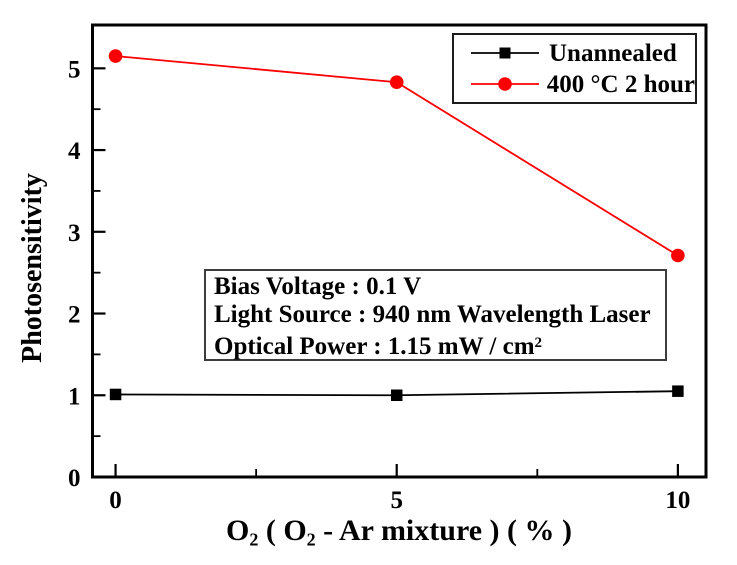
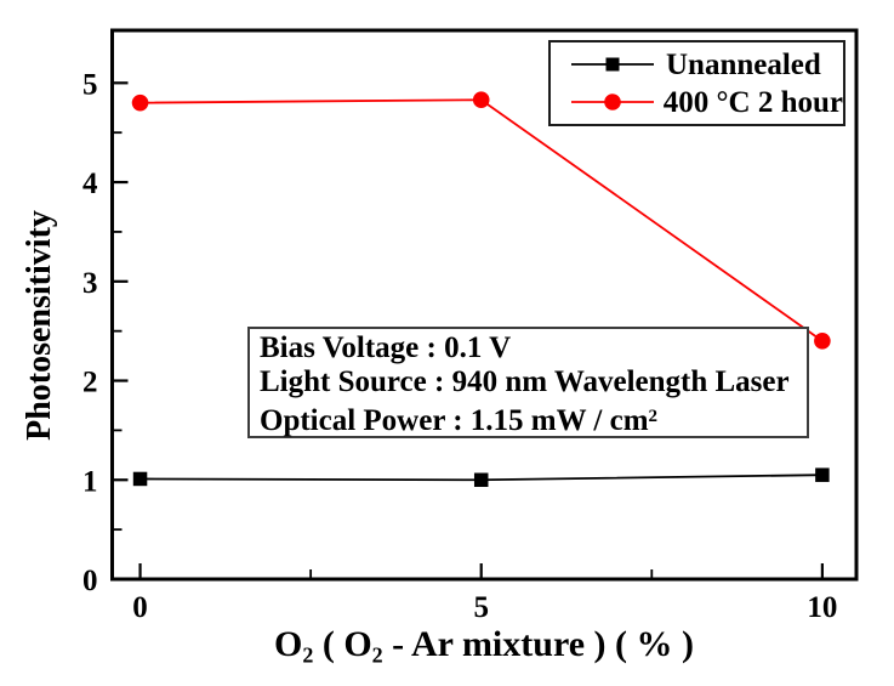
400 °C 2 hour/0: 5.2 -> 4.8
400 °C 2 hour/10: 2.7 -> 2.4
